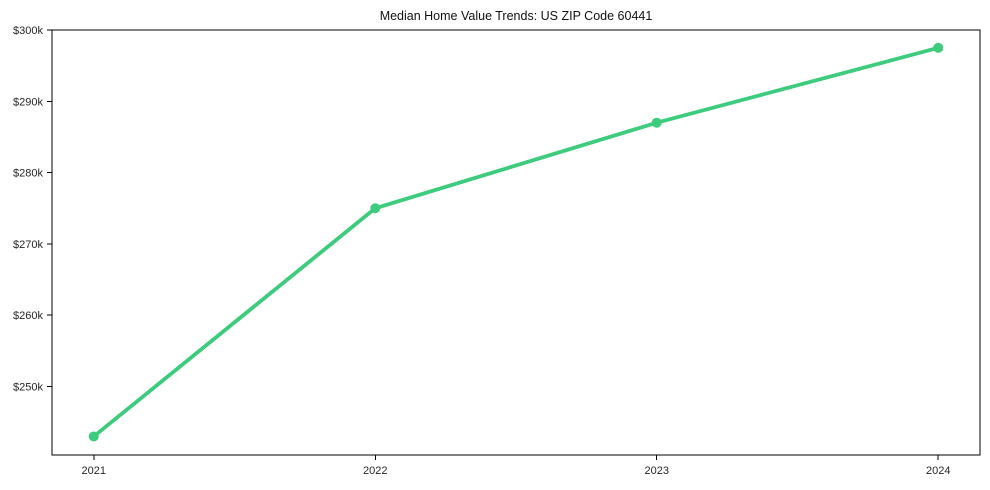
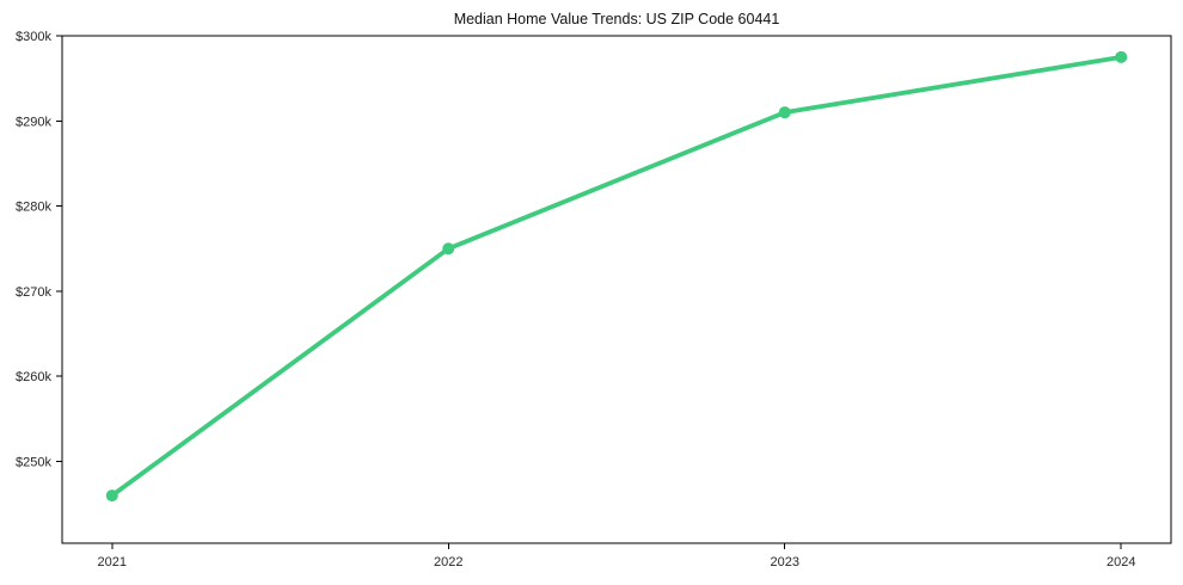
2021: $243k -> $246k
2023: $287k -> $291k
